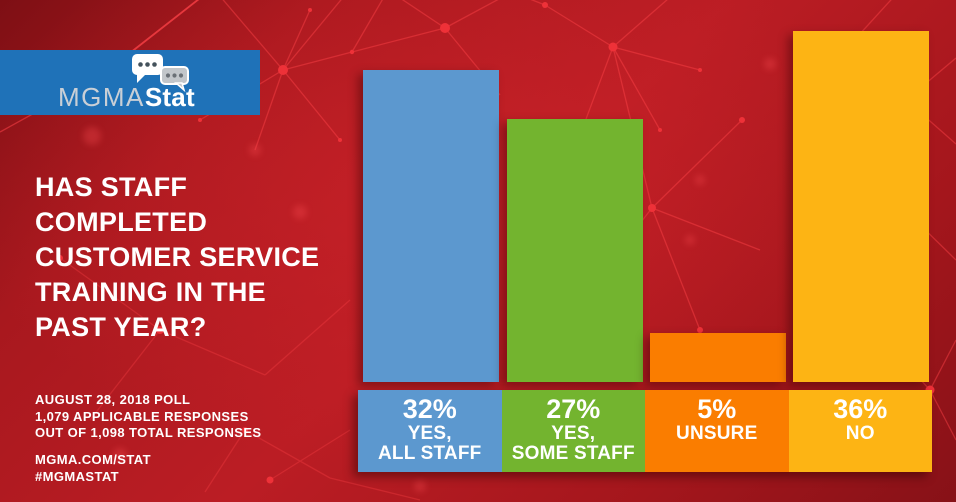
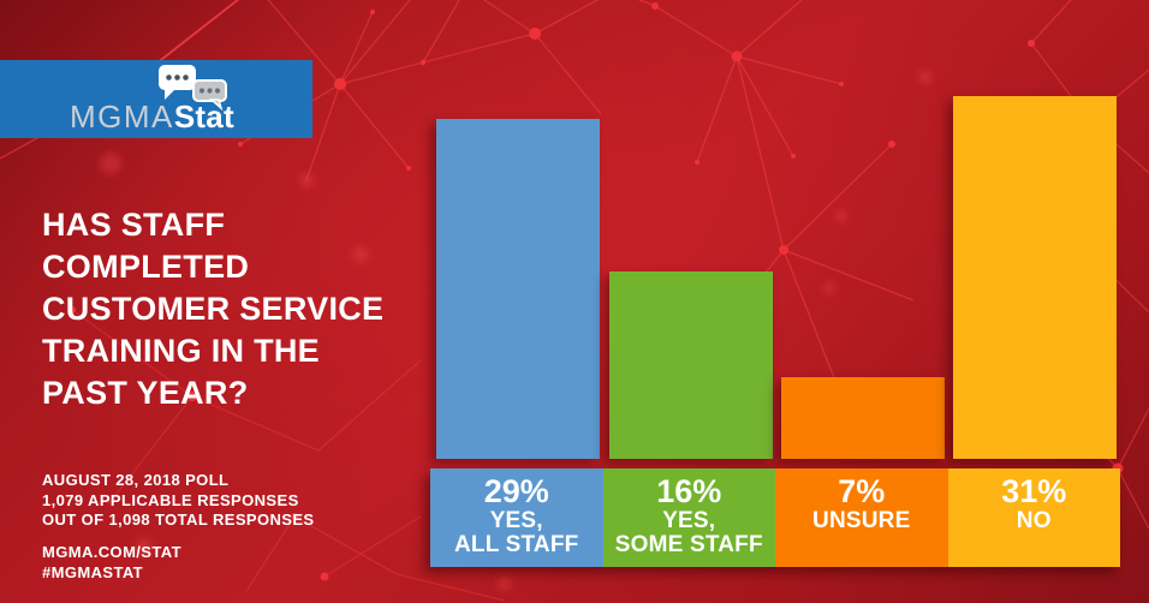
YES, ALL STAFF: 32% -> 29%
YES, SOME STAFF: 27% -> 16%
UNSURE: 5% -> 7%
NO: 36% -> 31%
